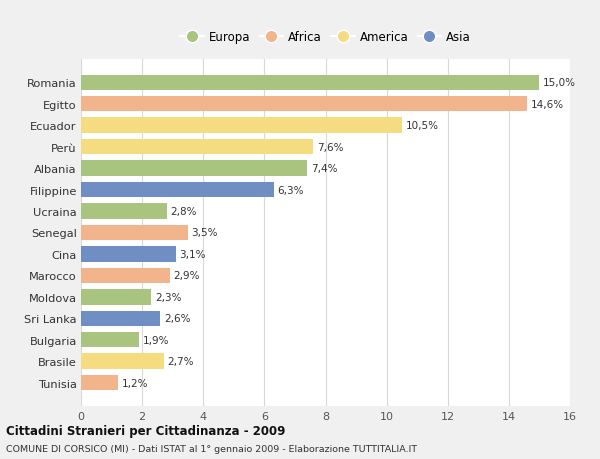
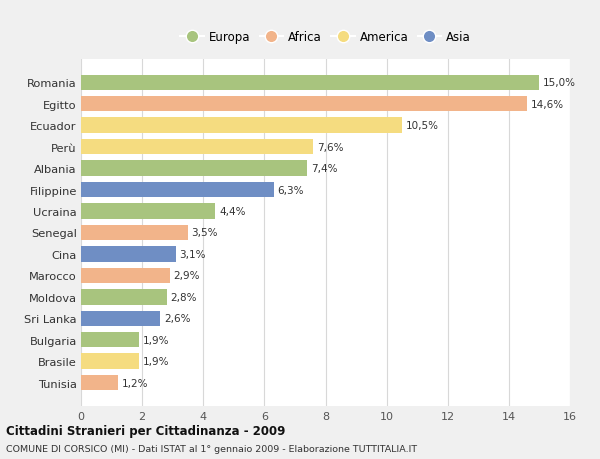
Ucraina: 2,8% -> 4,4%
Moldova: 2,3% -> 2,8%
Brasile: 2,7% -> 1,9%
